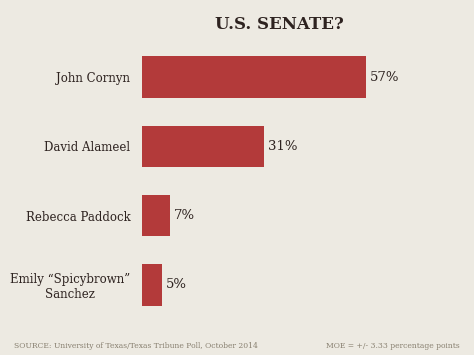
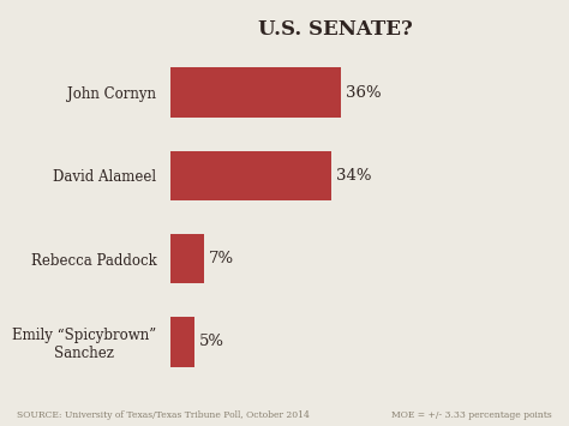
John Cornyn: 57% -> 36%
David Alameel: 31% -> 34%
